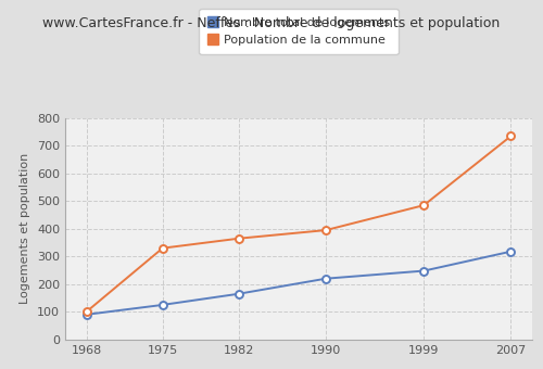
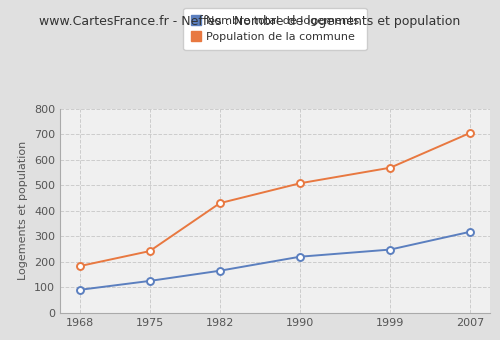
Population de la commune/1968: 100 -> 183
Population de la commune/1975: 330 -> 242
Population de la commune/1982: 365 -> 430
Population de la commune/1990: 395 -> 508
Population de la commune/1999: 485 -> 569
Population de la commune/2007: 735 -> 706
